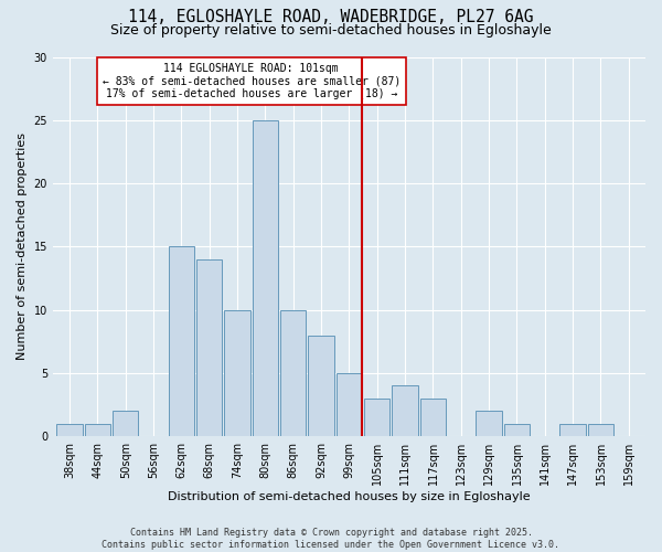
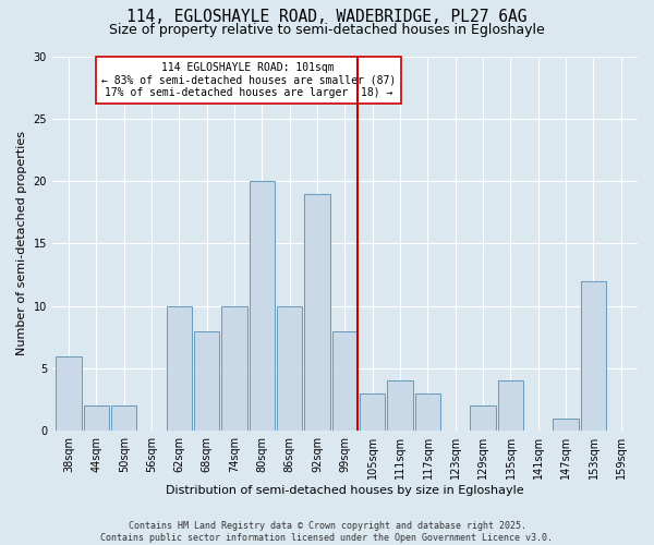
38sqm: 1 -> 6
44sqm: 1 -> 2
62sqm: 15 -> 10
68sqm: 14 -> 8
80sqm: 25 -> 20
92sqm: 8 -> 19
99sqm: 5 -> 8
135sqm: 1 -> 4
153sqm: 1 -> 12
